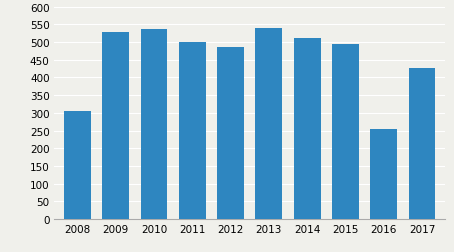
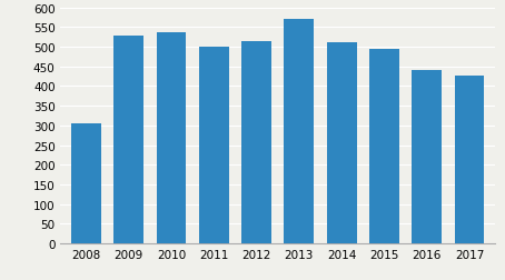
2012: 485 -> 514
2013: 540 -> 570
2016: 255 -> 440
